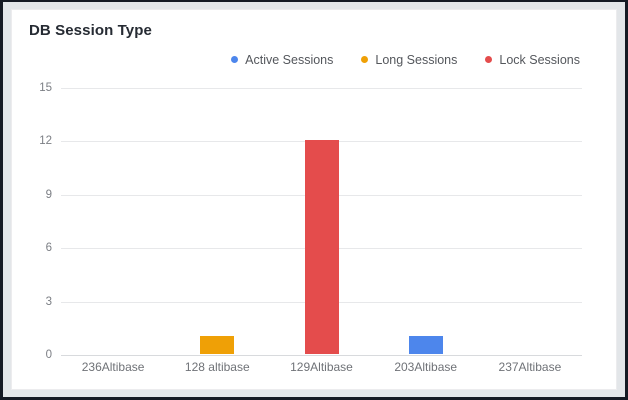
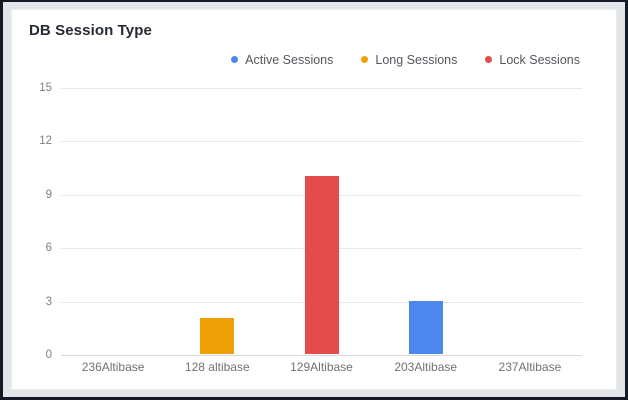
Long Sessions/128 altibase: 1 -> 2
Lock Sessions/129Altibase: 12 -> 10
Active Sessions/203Altibase: 1 -> 3
